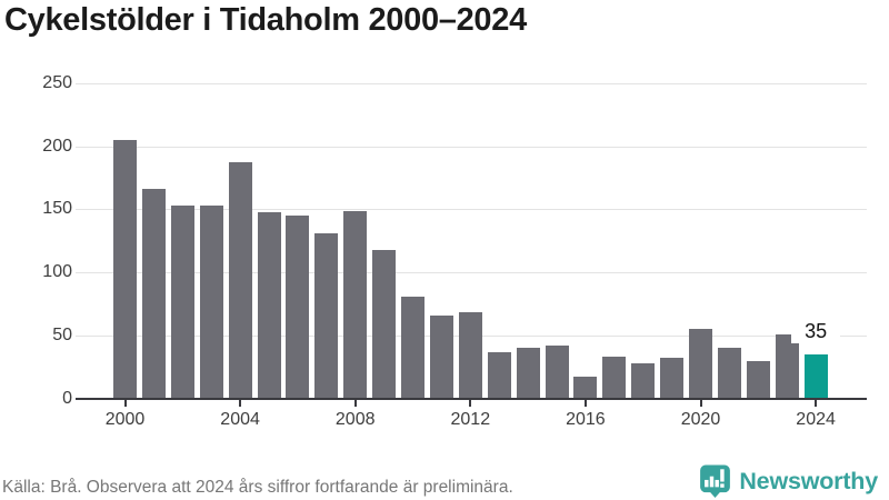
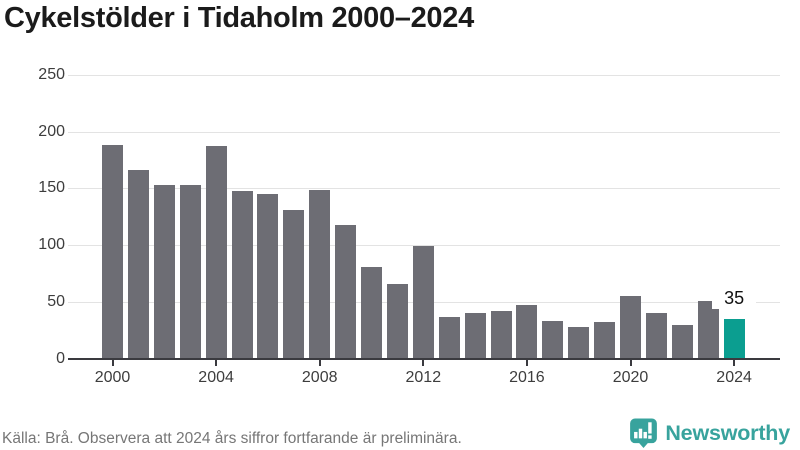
2000: 205 -> 188
2012: 68 -> 99
2016: 17 -> 47
